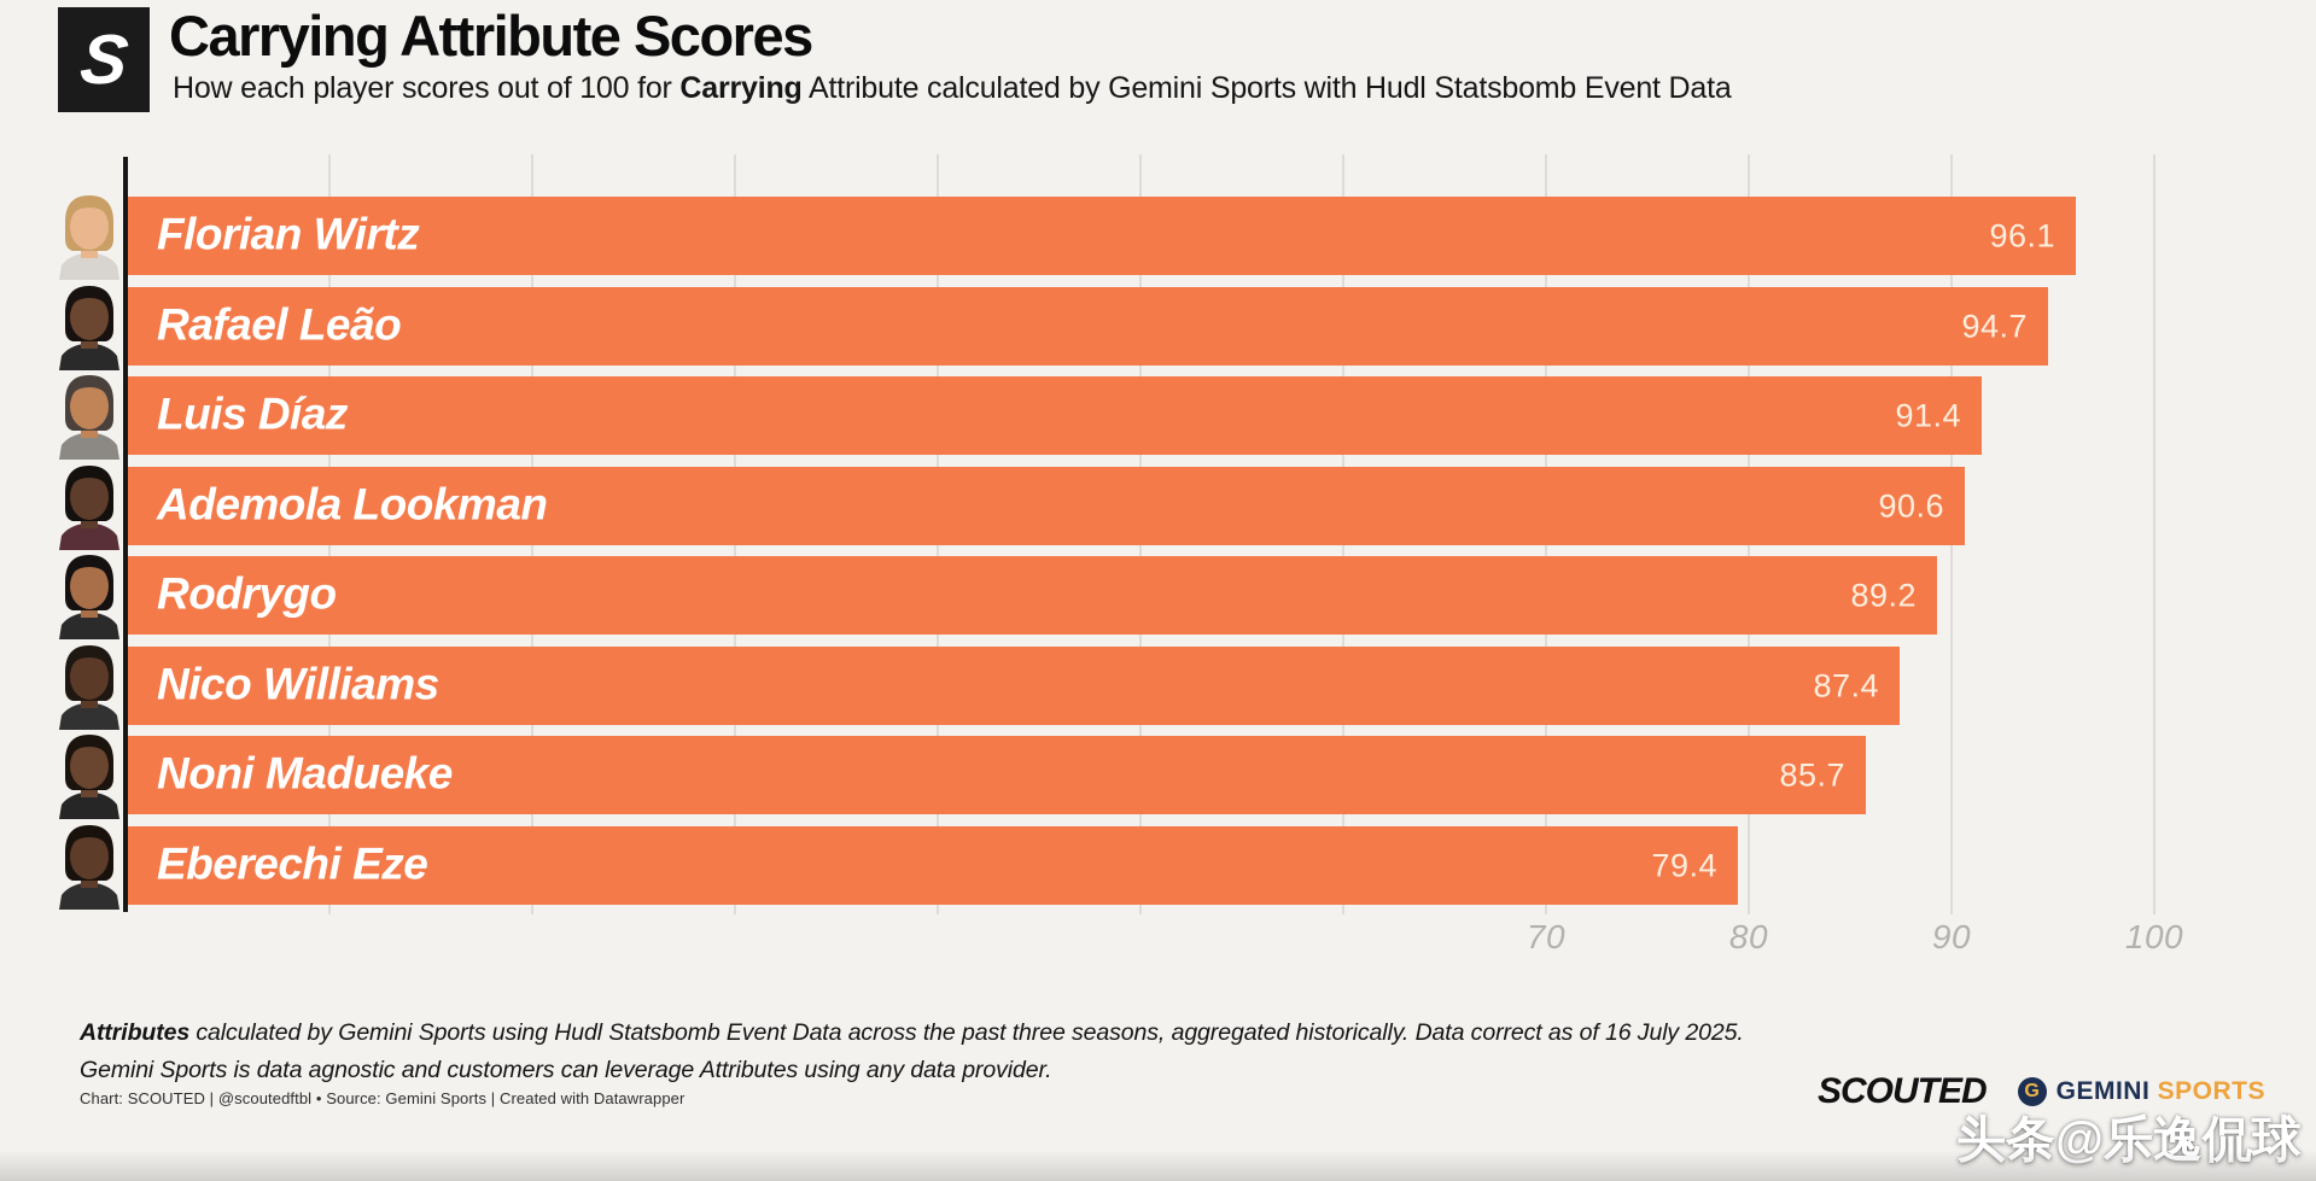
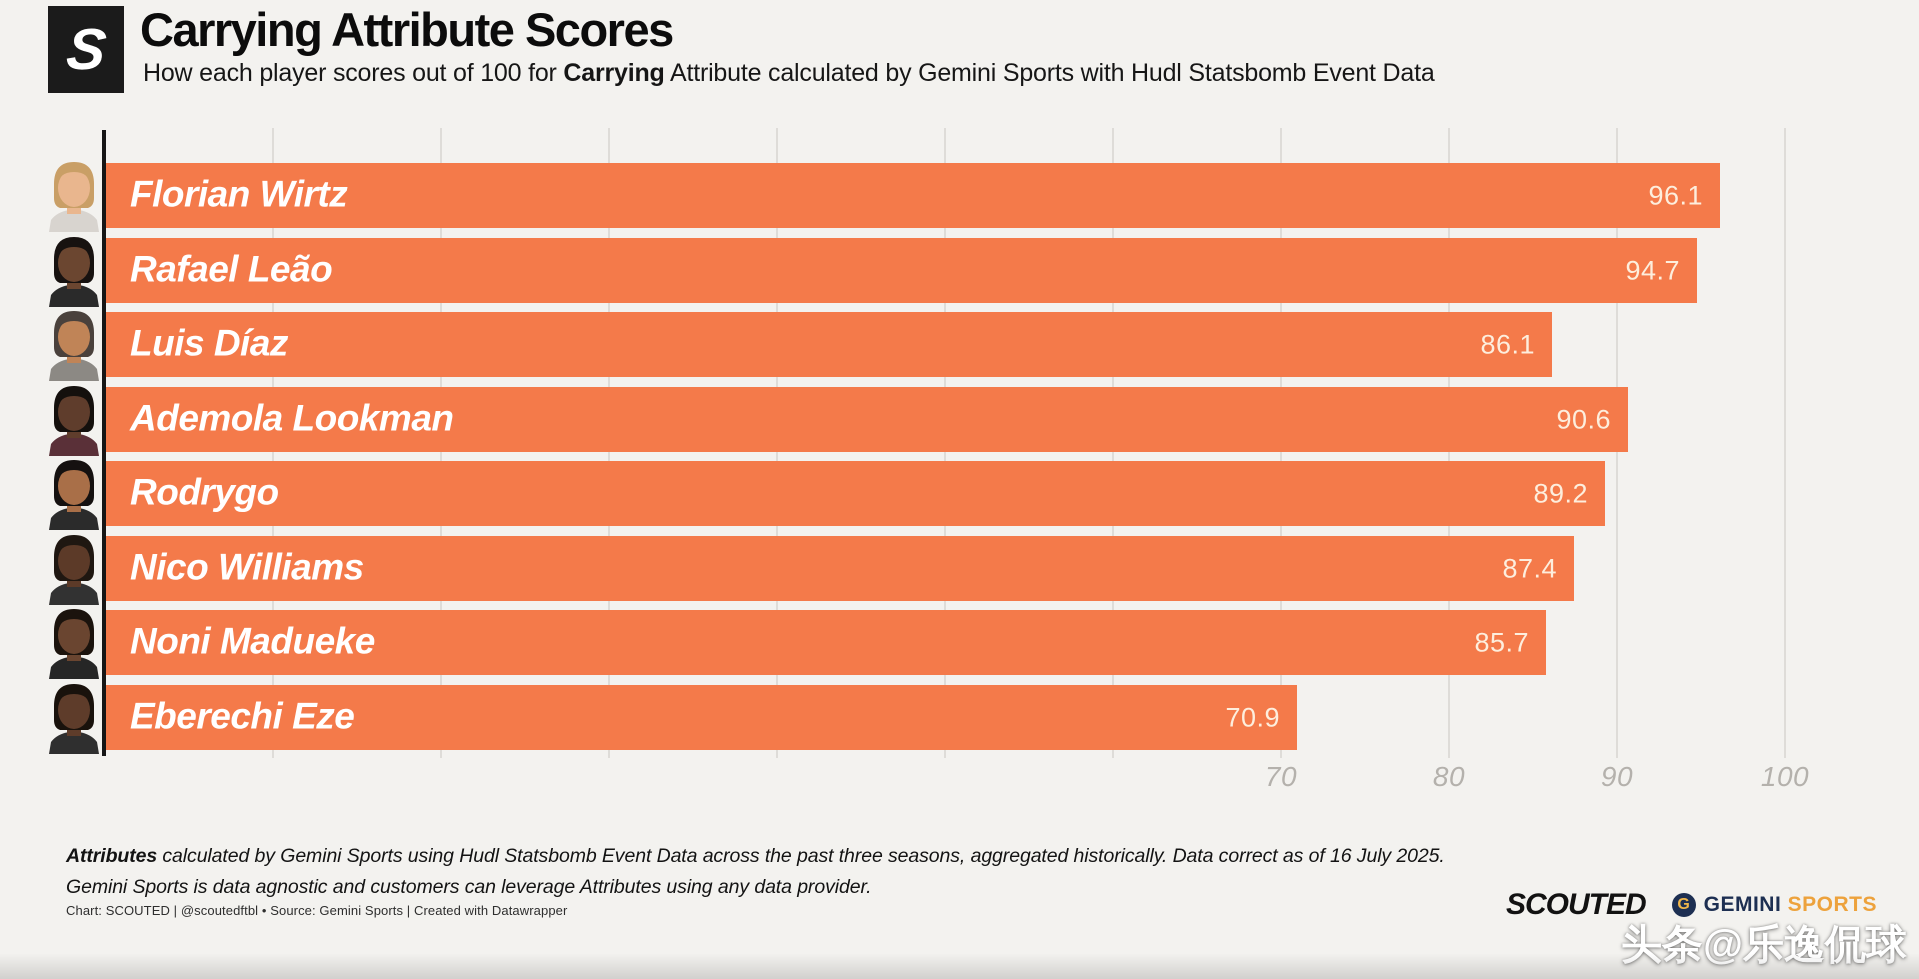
Luis Díaz: 91.4 -> 86.1
Eberechi Eze: 79.4 -> 70.9
